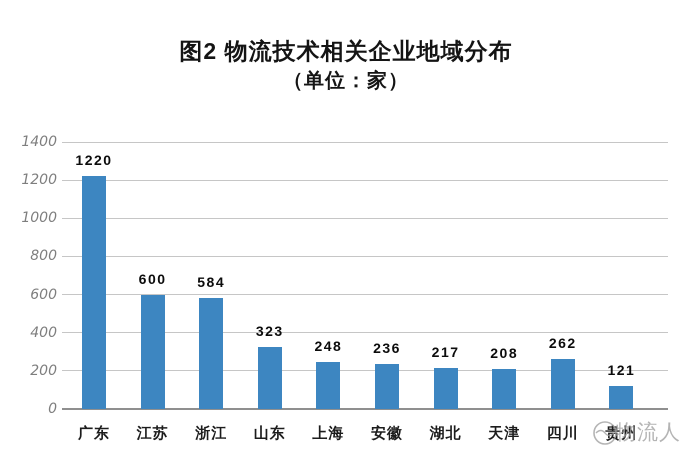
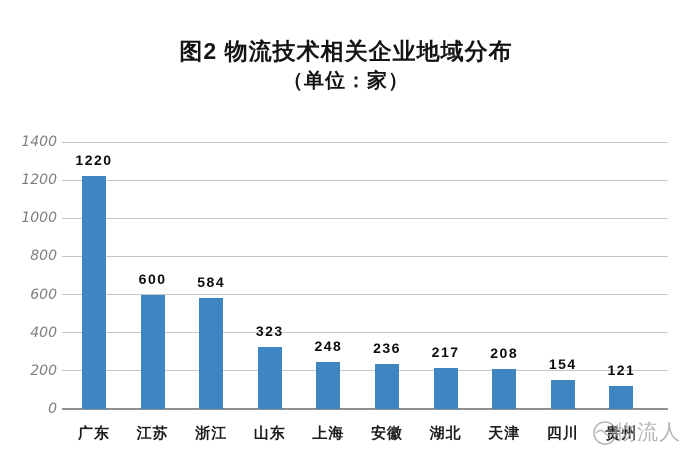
四川: 262 -> 154
